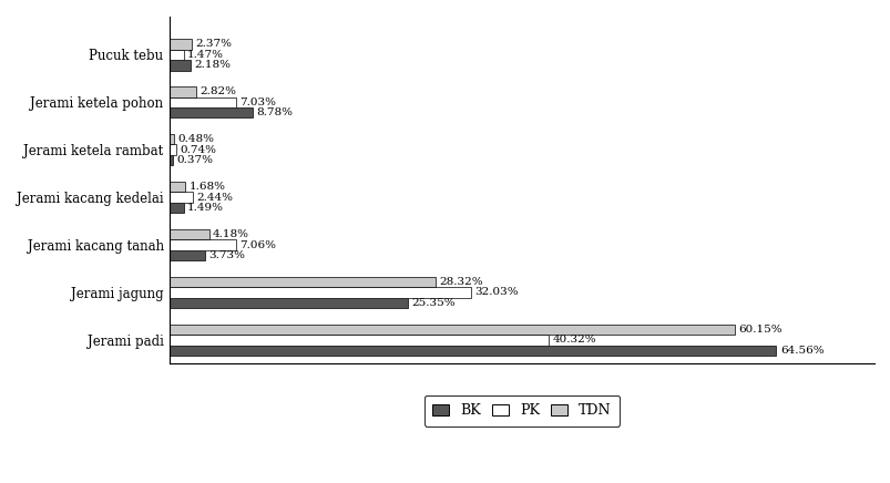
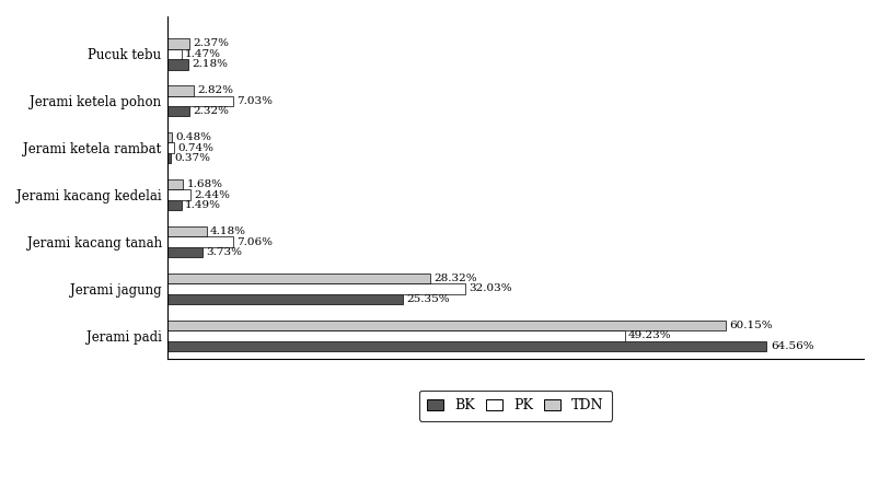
BK/Jerami ketela pohon: 8.78% -> 2.32%
PK/Jerami padi: 40.32% -> 49.23%
